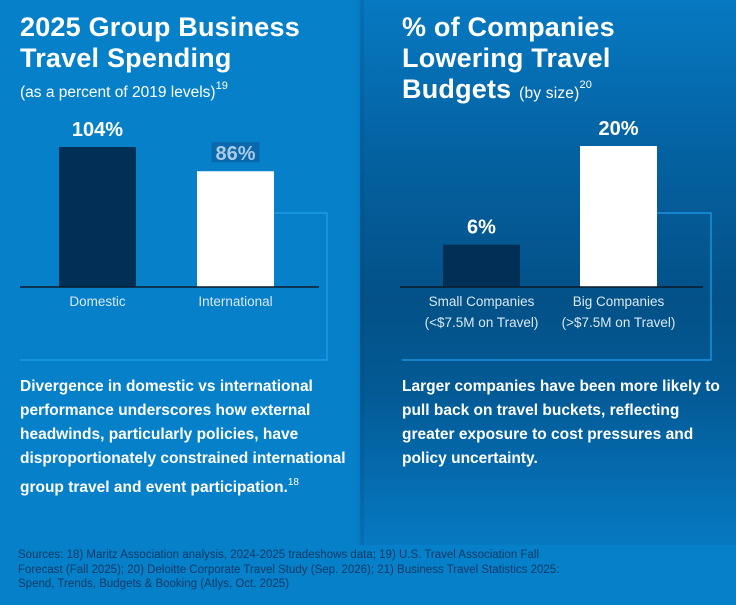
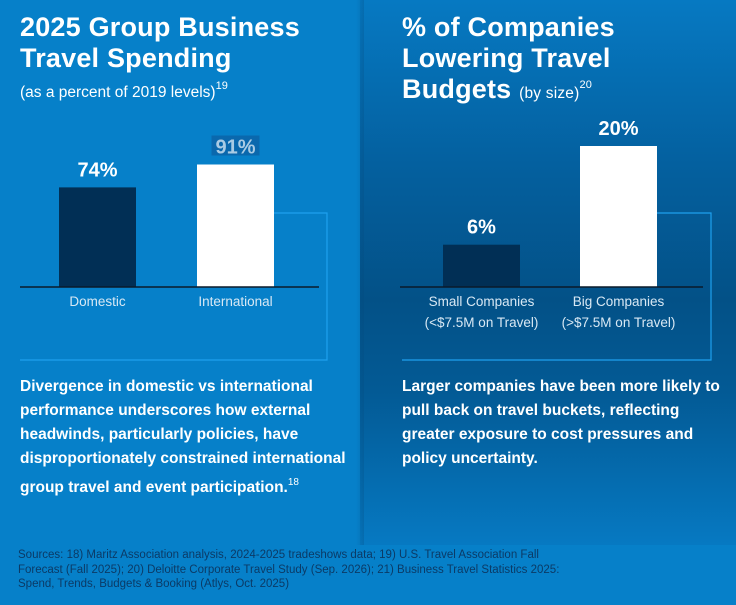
2025 Group Business Travel Spending/Domestic: 104% -> 74%
2025 Group Business Travel Spending/International: 86% -> 91%
